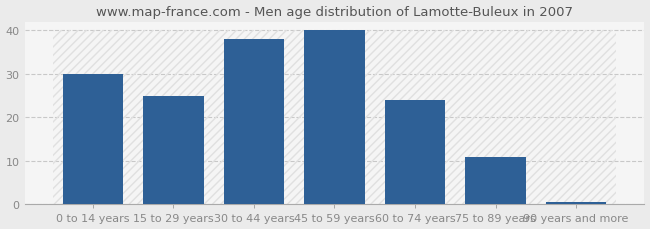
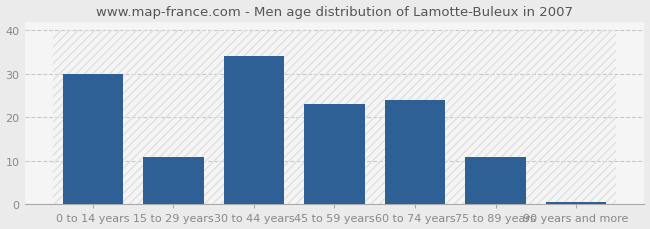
15 to 29 years: 25.0 -> 11.0
30 to 44 years: 38.0 -> 34.0
45 to 59 years: 40.0 -> 23.0
